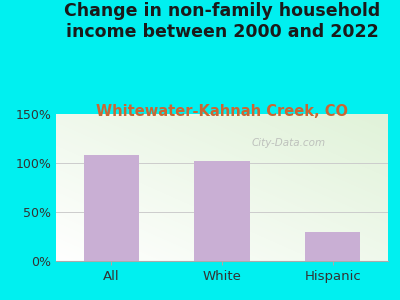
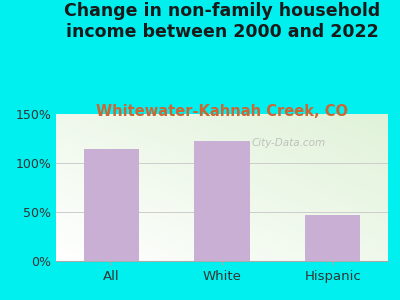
All: 108% -> 114%
White: 102% -> 122%
Hispanic: 30% -> 47%
